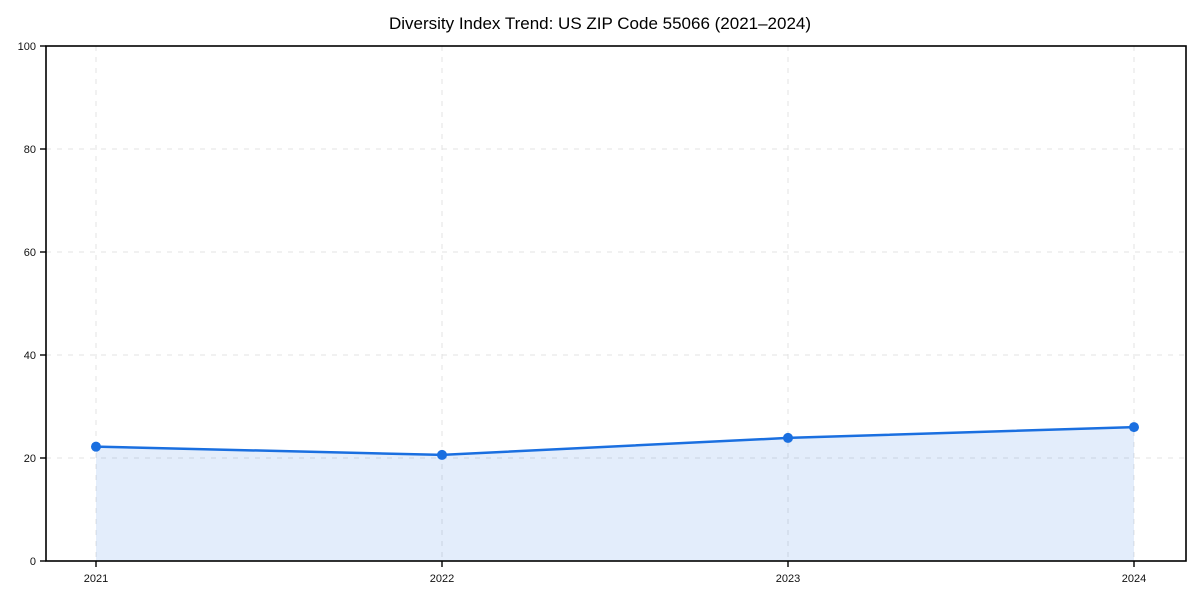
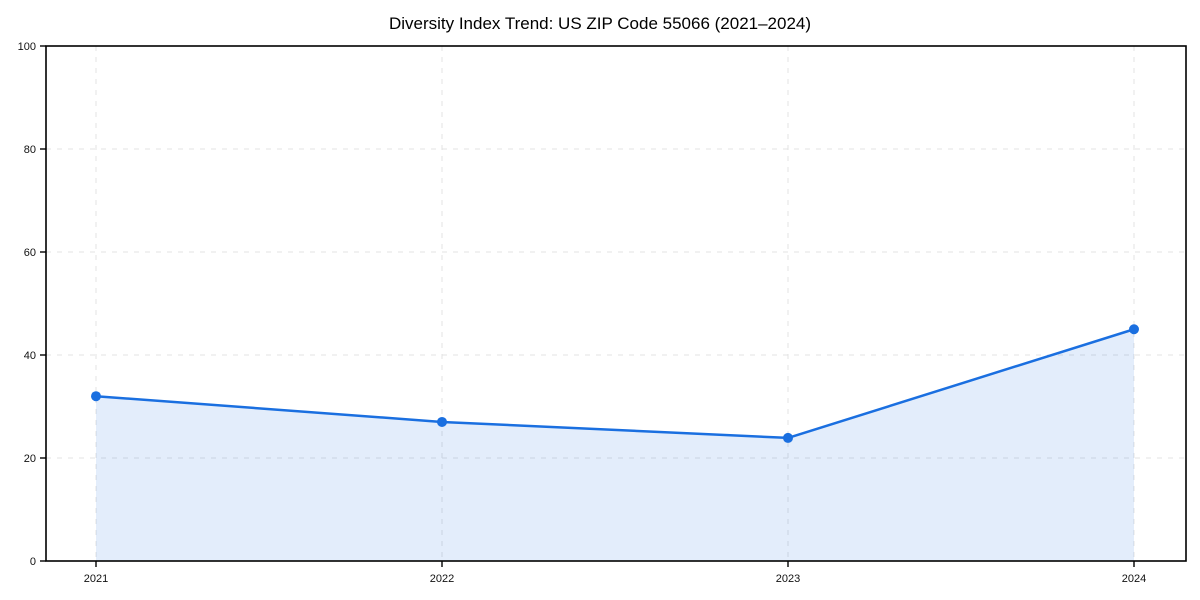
2021: 22 -> 32
2022: 21 -> 27
2024: 26 -> 45
